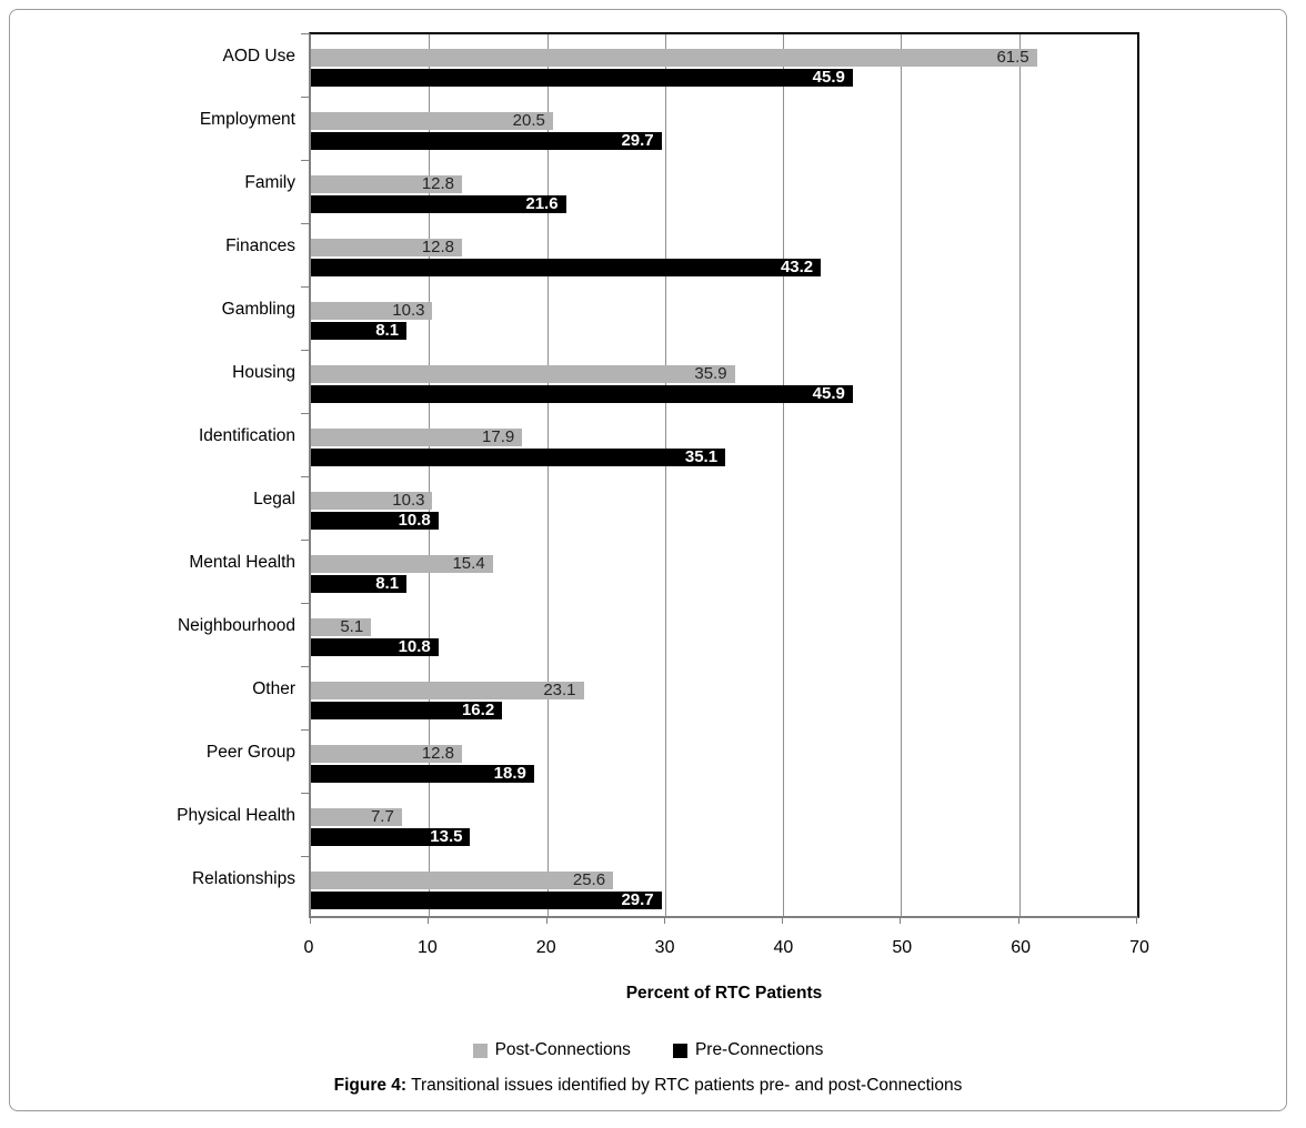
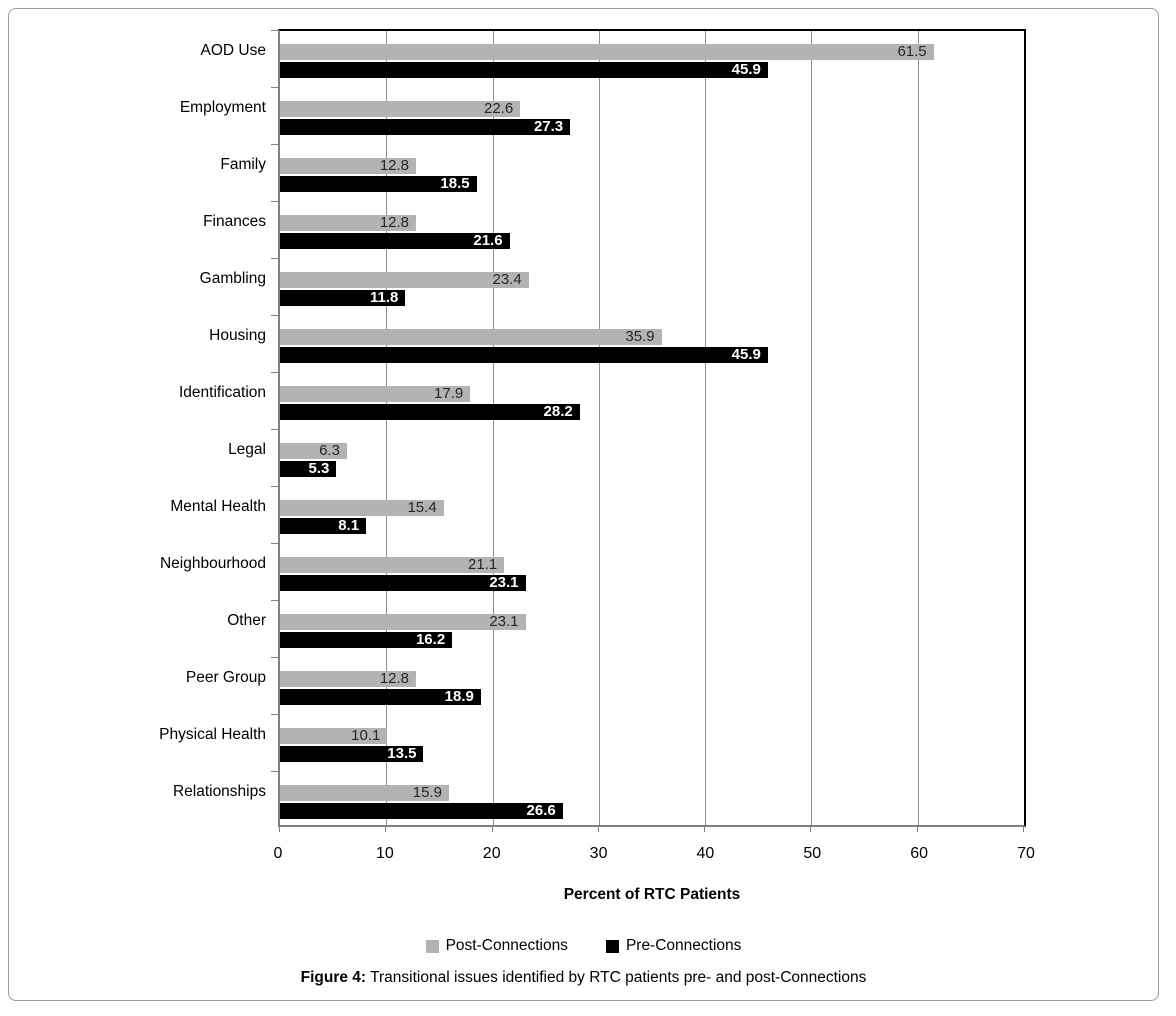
Post-Connections/Employment: 20.5 -> 22.6
Pre-Connections/Employment: 29.7 -> 27.3
Pre-Connections/Family: 21.6 -> 18.5
Pre-Connections/Finances: 43.2 -> 21.6
Post-Connections/Gambling: 10.3 -> 23.4
Pre-Connections/Gambling: 8.1 -> 11.8
Pre-Connections/Identification: 35.1 -> 28.2
Post-Connections/Legal: 10.3 -> 6.3
Pre-Connections/Legal: 10.8 -> 5.3
Post-Connections/Neighbourhood: 5.1 -> 21.1
Pre-Connections/Neighbourhood: 10.8 -> 23.1
Post-Connections/Physical Health: 7.7 -> 10.1
Post-Connections/Relationships: 25.6 -> 15.9
Pre-Connections/Relationships: 29.7 -> 26.6
